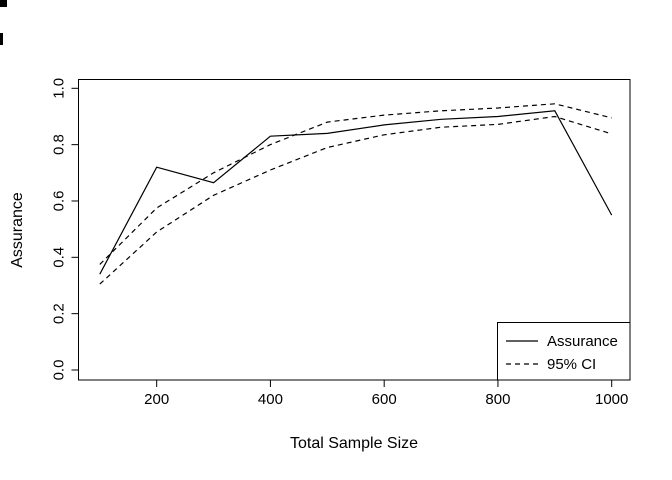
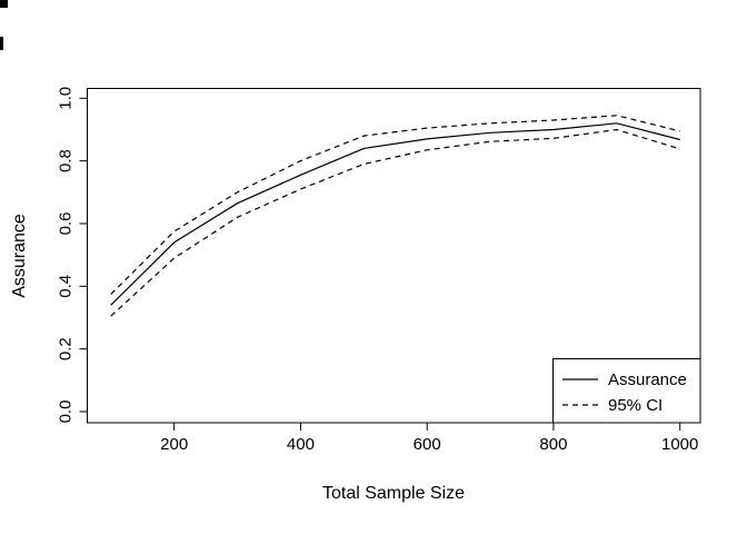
Assurance/200: 0.72 -> 0.54
Assurance/400: 0.83 -> 0.76
Assurance/1000: 0.55 -> 0.87
